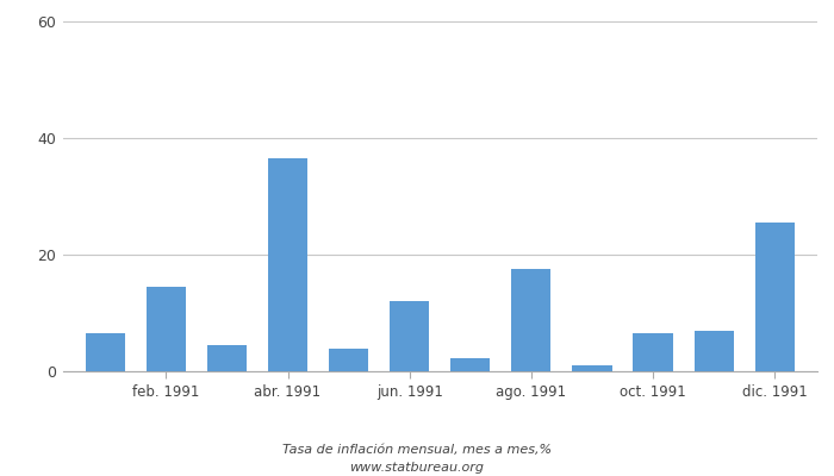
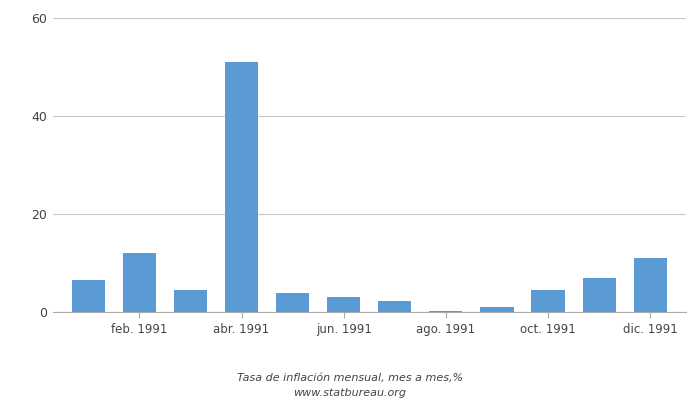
feb. 1991: 14.5 -> 12.0
abr. 1991: 36.5 -> 51.0
jun. 1991: 12.0 -> 3.0
ago. 1991: 17.5 -> 0.3
oct. 1991: 6.5 -> 4.5
dic. 1991: 25.5 -> 11.0
